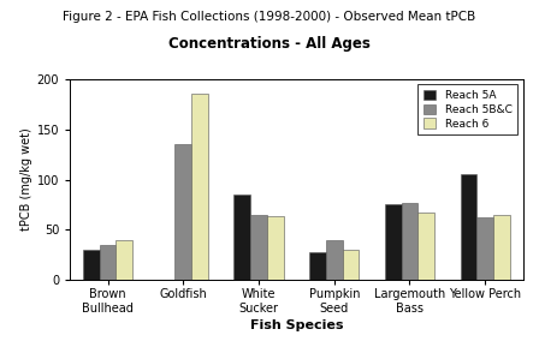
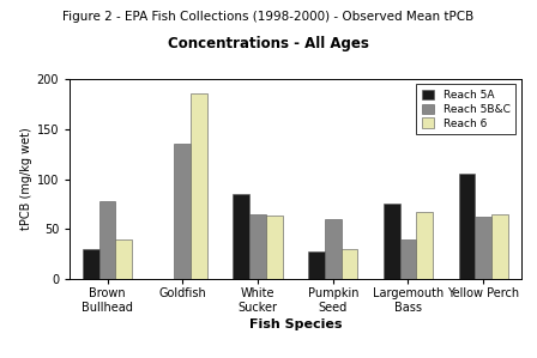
Reach 5B&C/Brown Bullhead: 35 -> 78
Reach 5B&C/Pumpkin Seed: 40 -> 60
Reach 5B&C/Largemouth Bass: 77 -> 40
